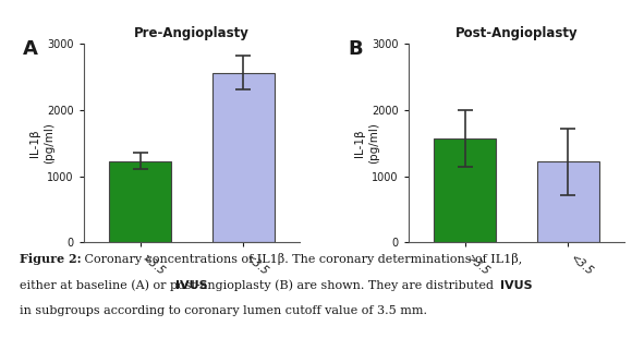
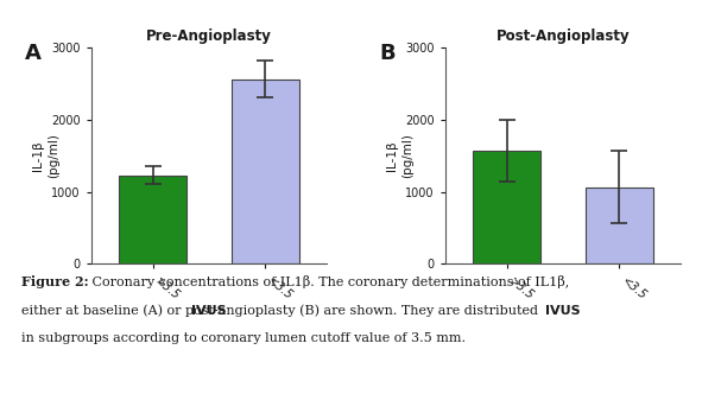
Post-Angioplasty/<3.5: 1220 -> 1060
